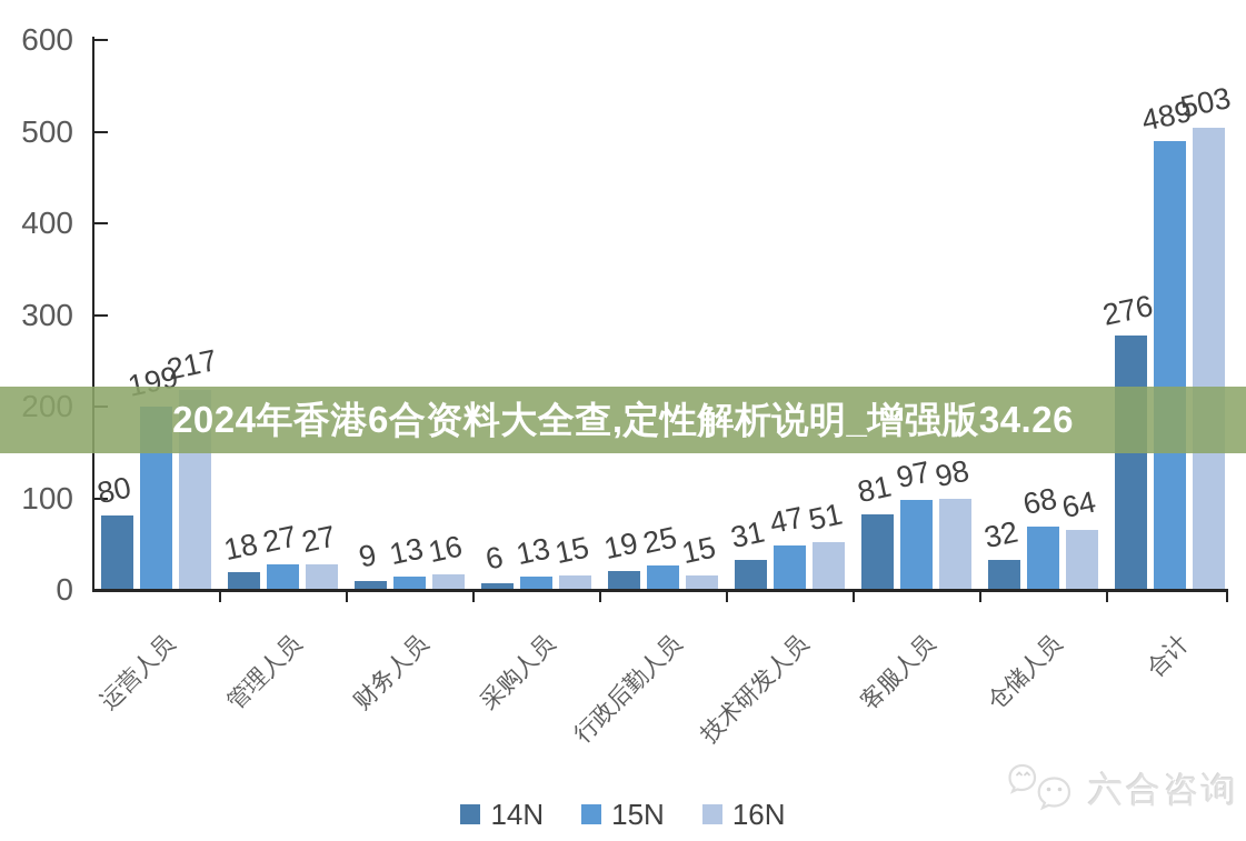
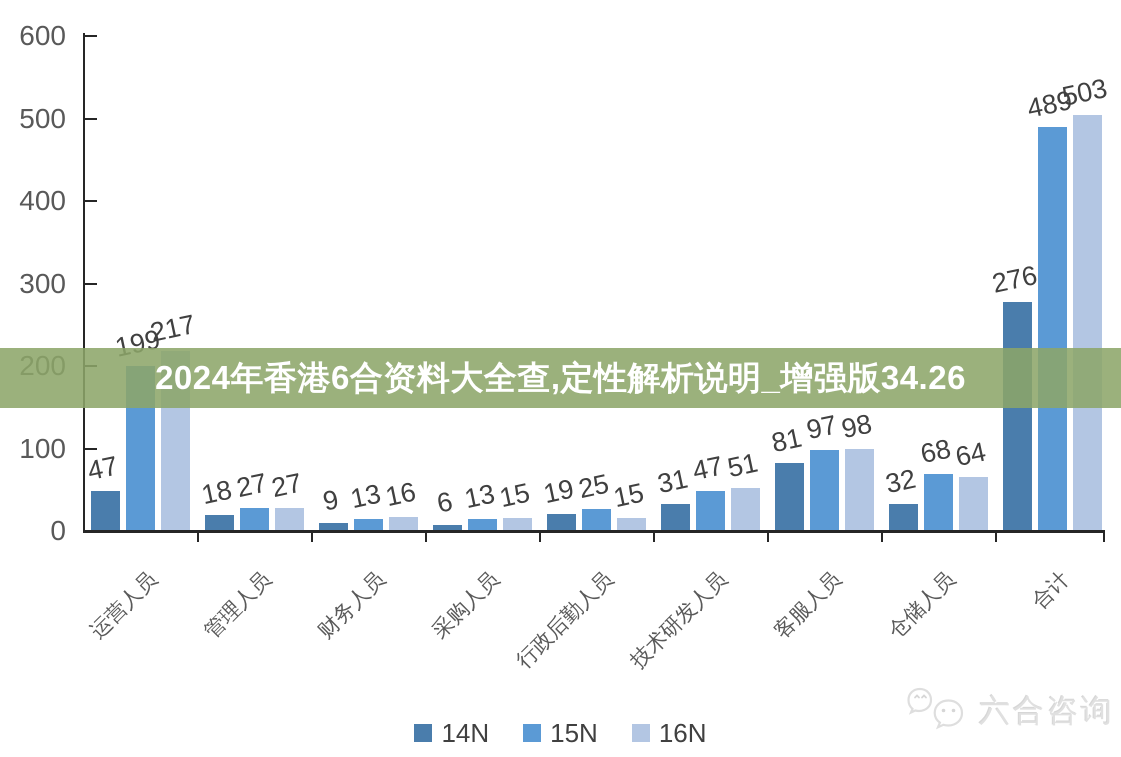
14N/运营人员: 80 -> 47
